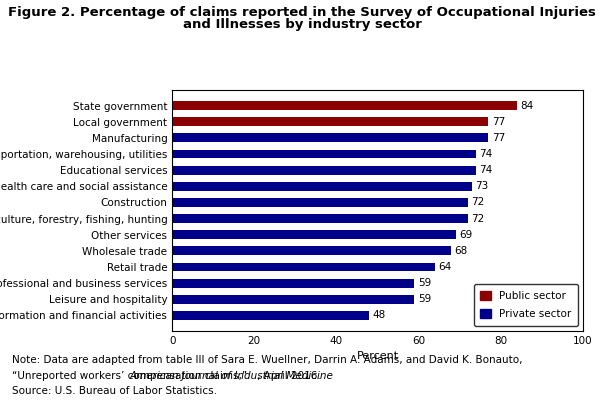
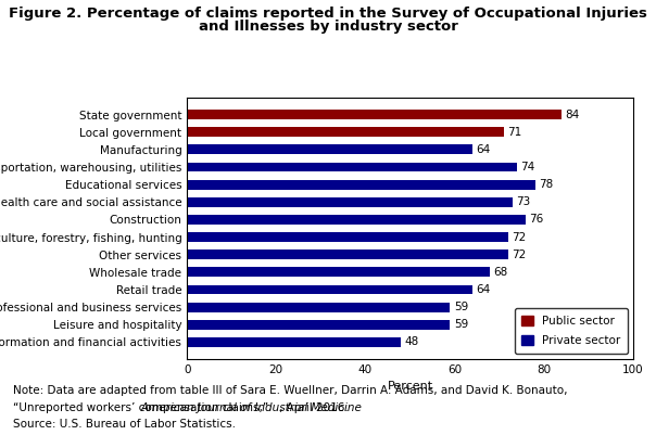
Local government: 77 -> 71
Manufacturing: 77 -> 64
Educational services: 74 -> 78
Construction: 72 -> 76
Other services: 69 -> 72
